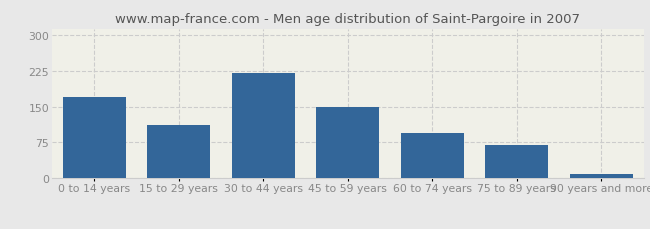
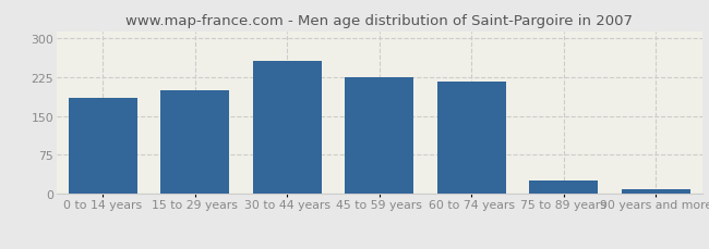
0 to 14 years: 170 -> 185
15 to 29 years: 112 -> 200
30 to 44 years: 220 -> 255
45 to 59 years: 150 -> 225
60 to 74 years: 95 -> 215
75 to 89 years: 70 -> 25
